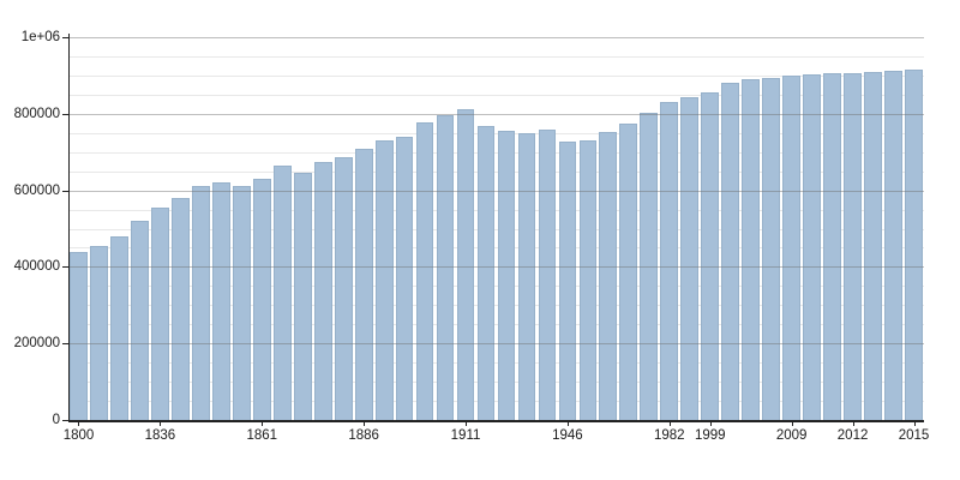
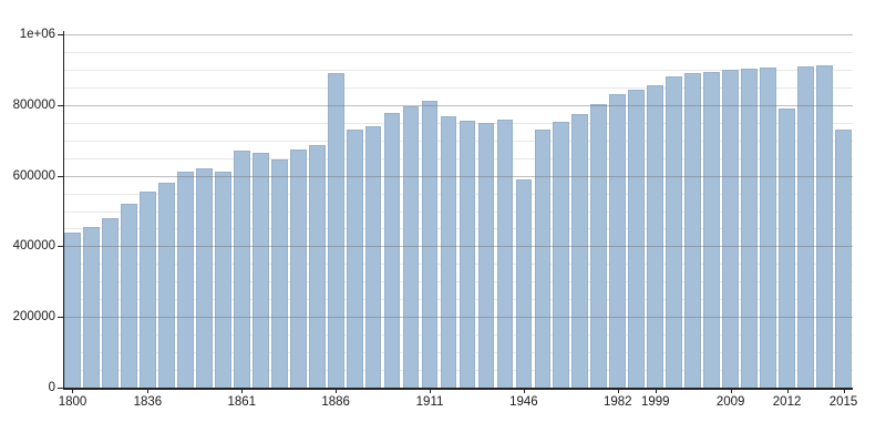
1861: 630000 -> 670000
1886: 710000 -> 890000
1946: 730000 -> 590000
2012: 910000 -> 790000
2015: 910000 -> 730000
